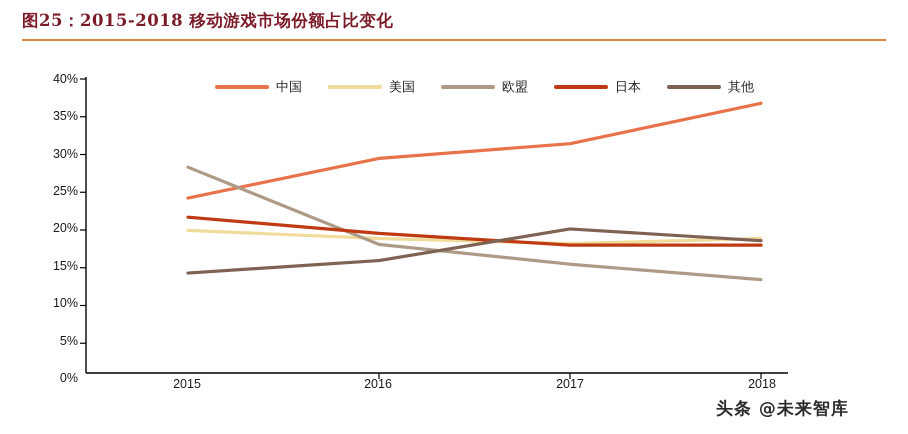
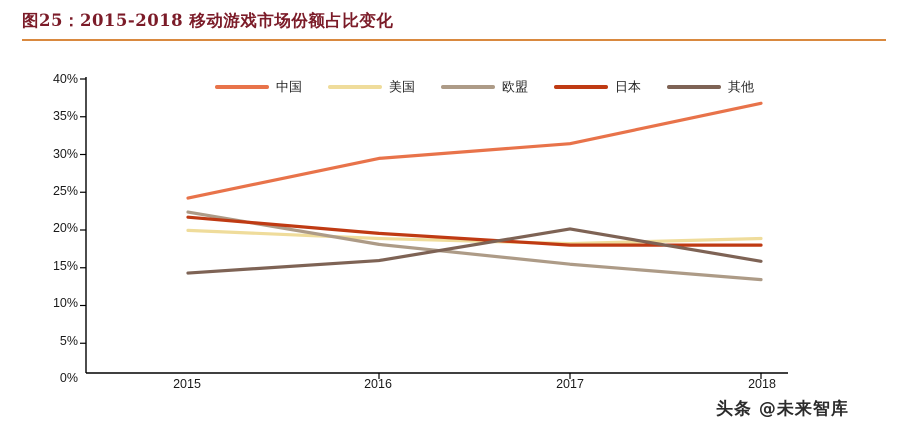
欧盟/2015: 28% -> 22%
其他/2018: 18% -> 15%
